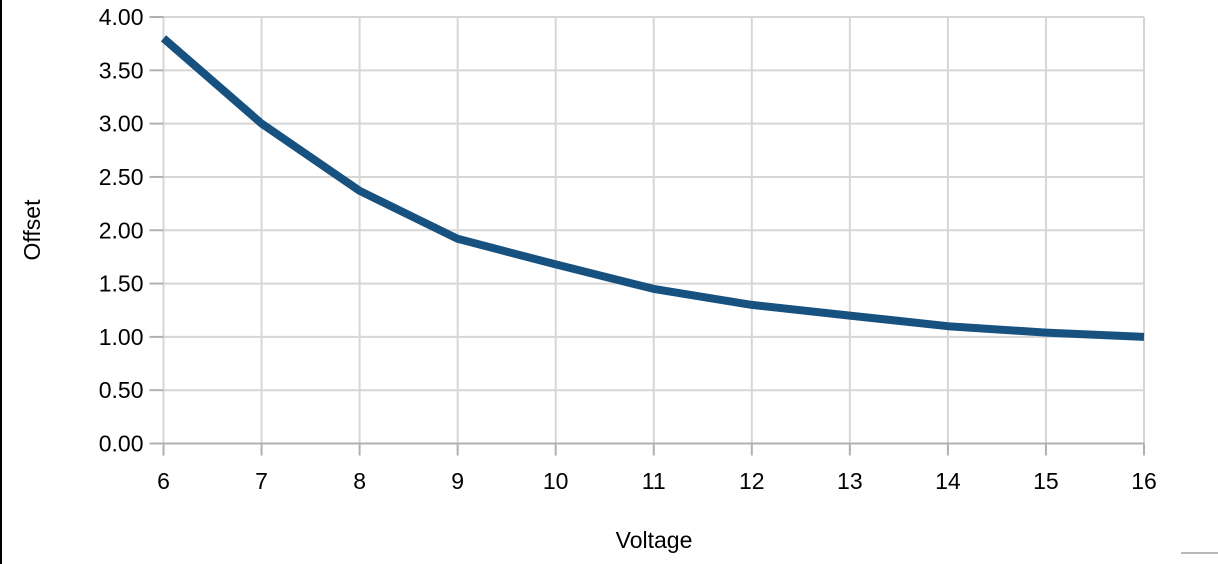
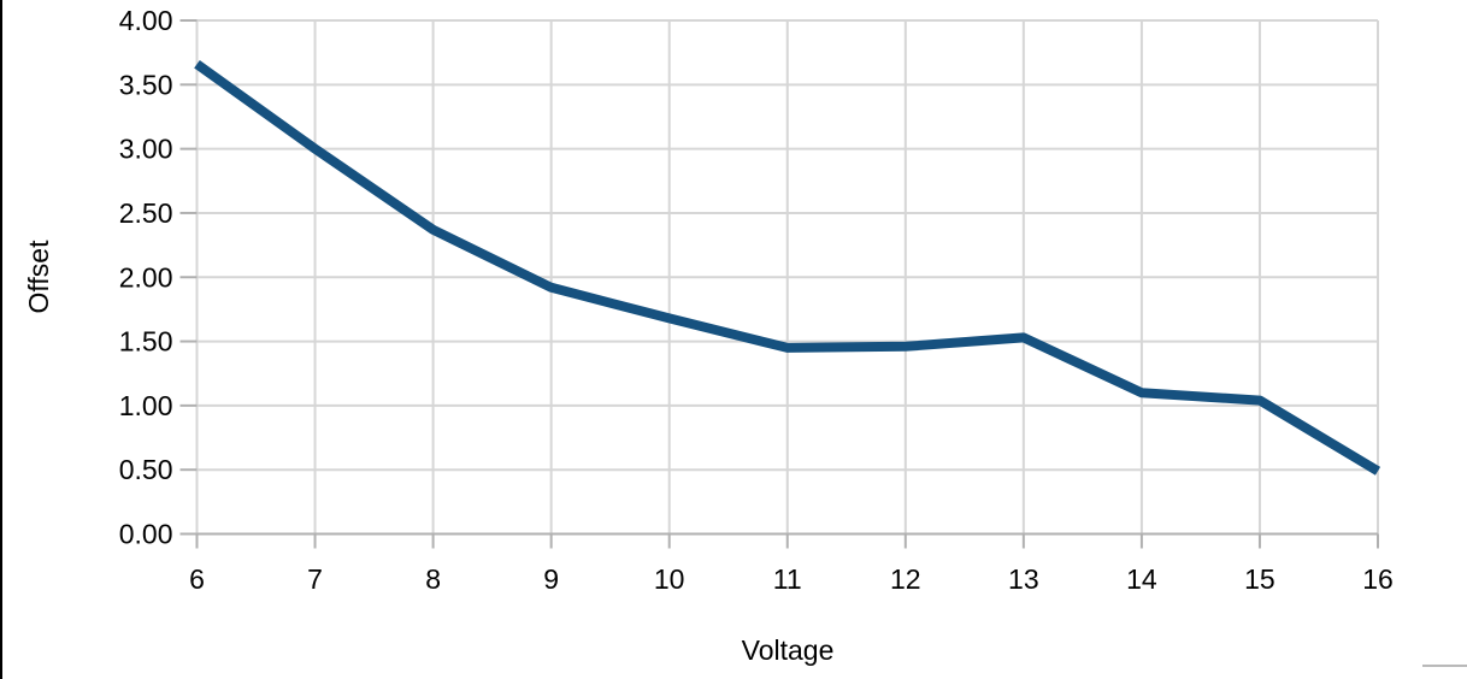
6: 3.80 -> 3.66
12: 1.30 -> 1.46
13: 1.20 -> 1.53
16: 1.00 -> 0.49
